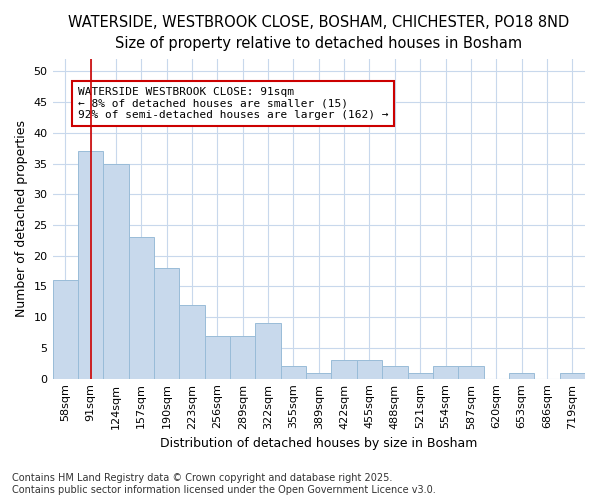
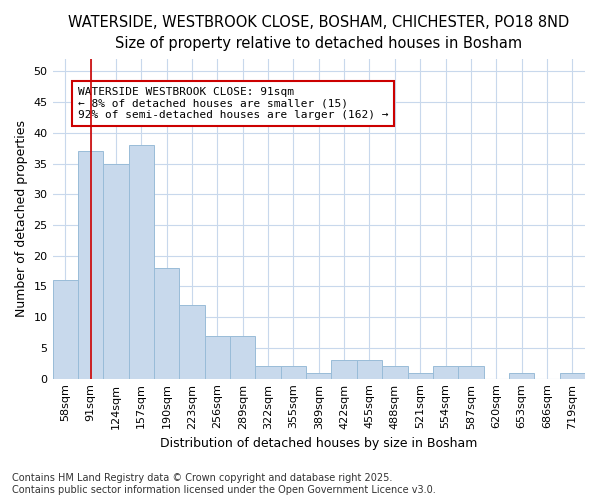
157sqm: 23 -> 38
322sqm: 9 -> 2
